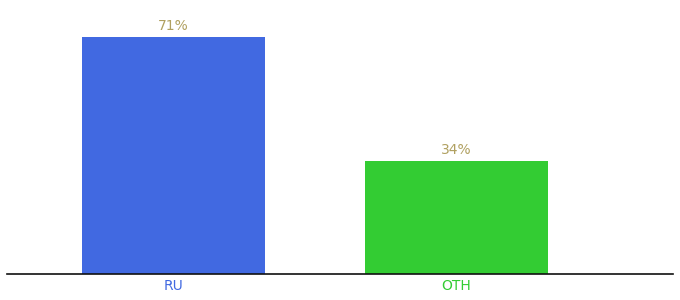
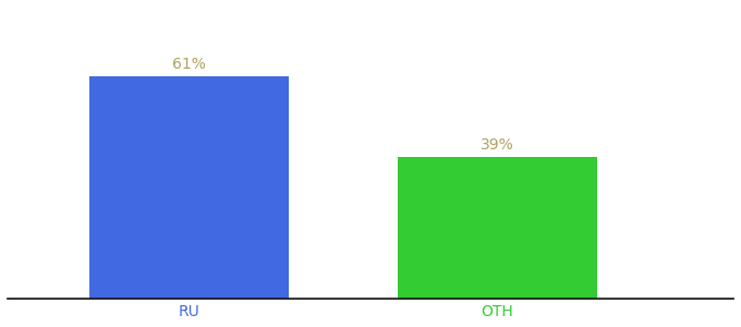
RU: 71% -> 61%
OTH: 34% -> 39%
